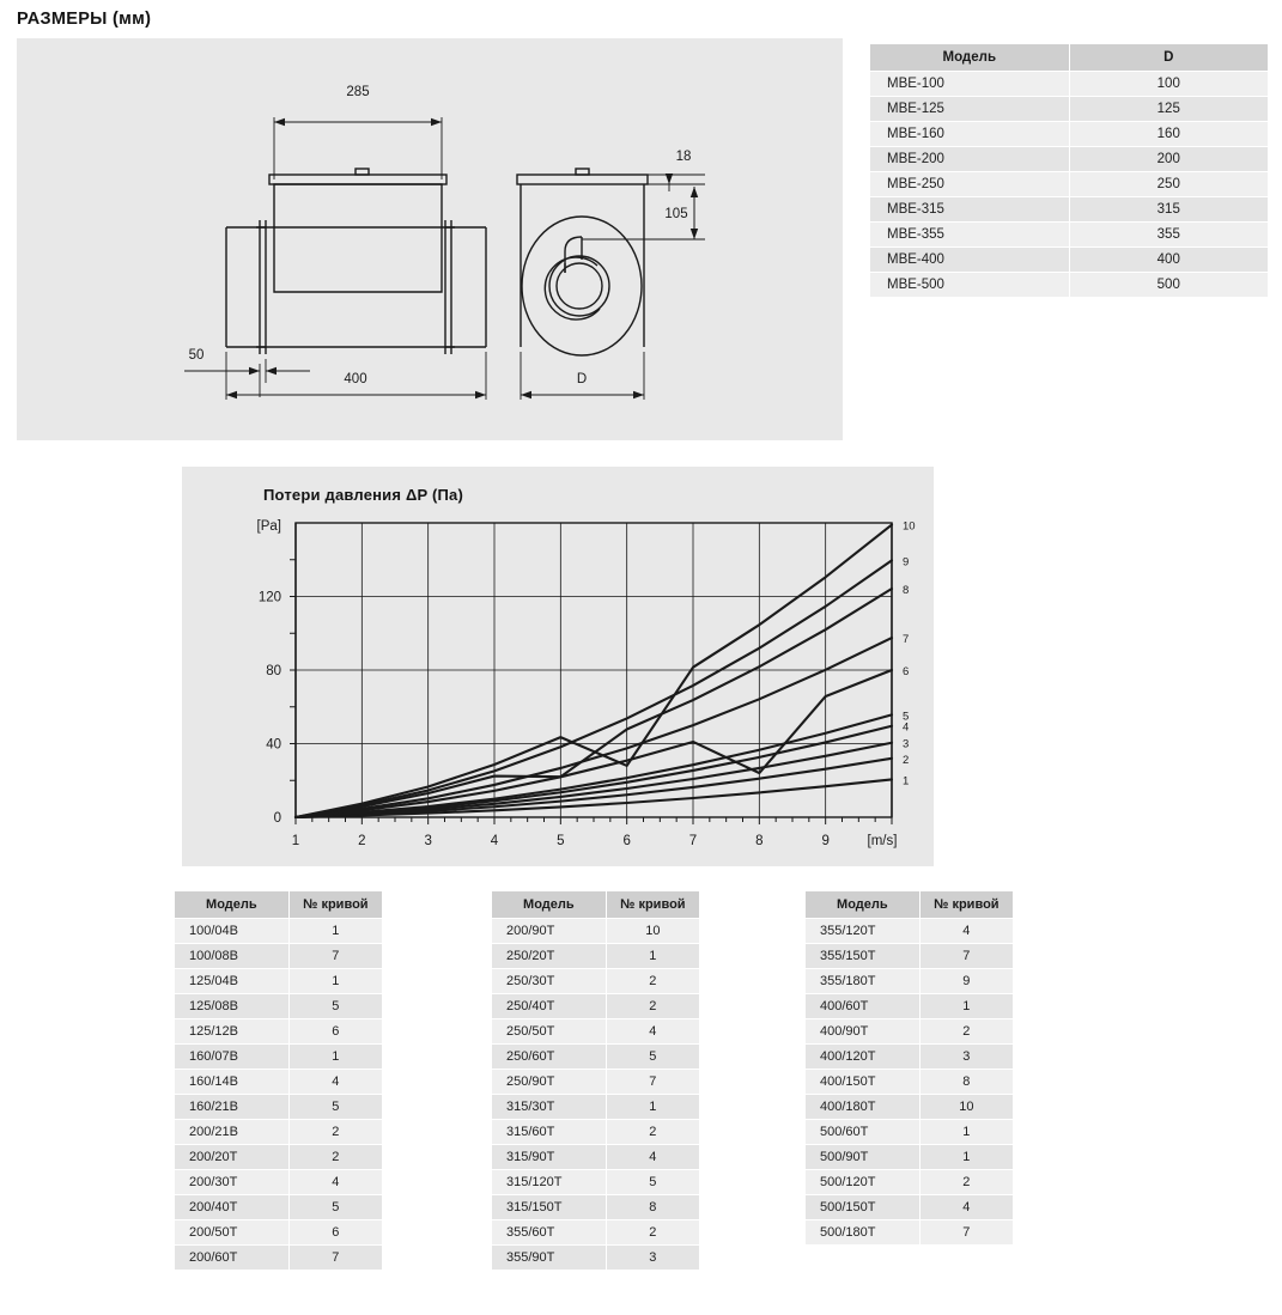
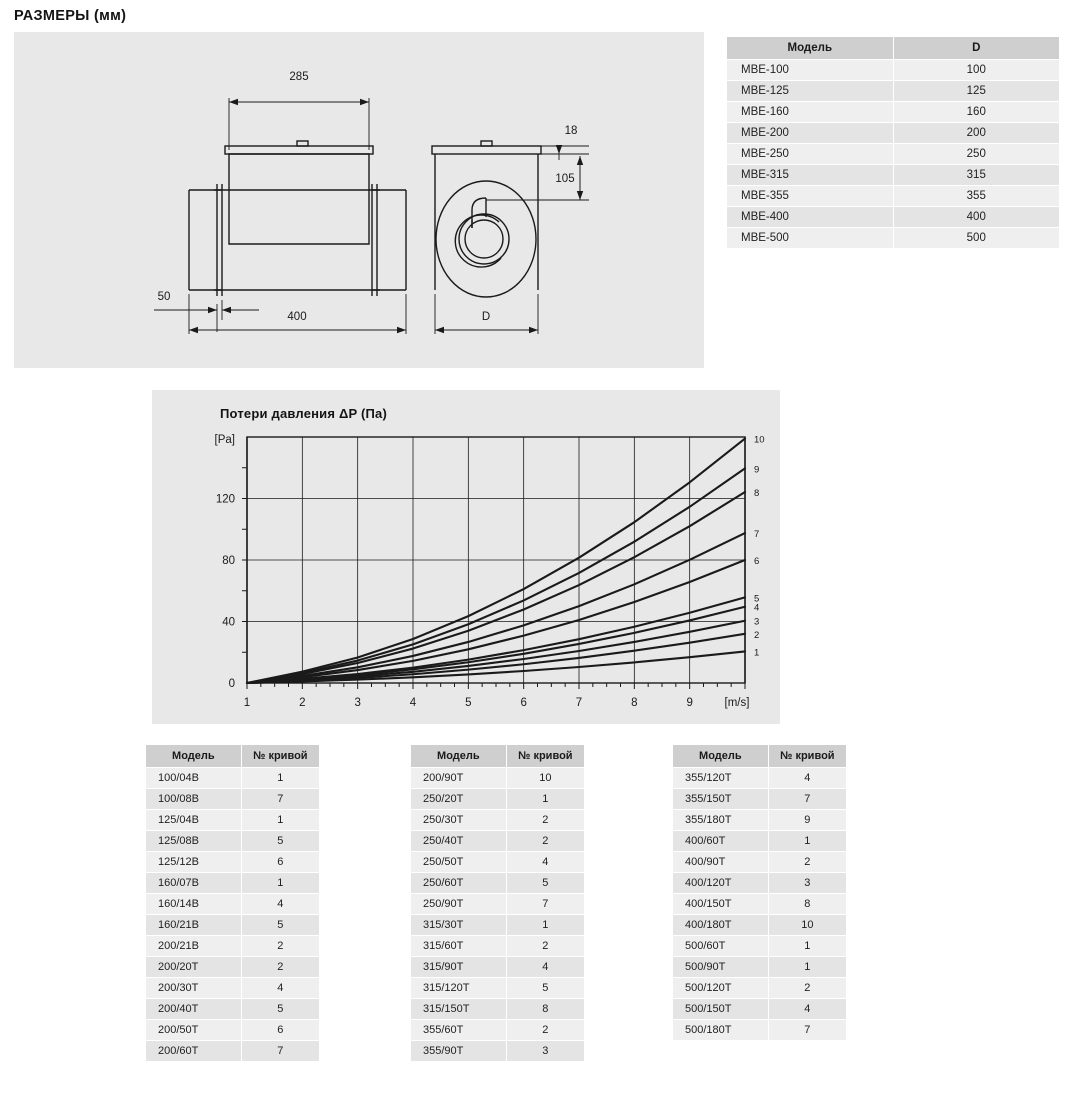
8/5: 22 -> 34
10/6: 28 -> 61
6/8: 24 -> 53
